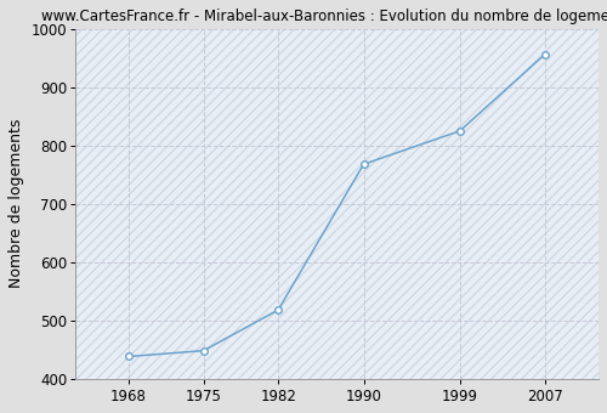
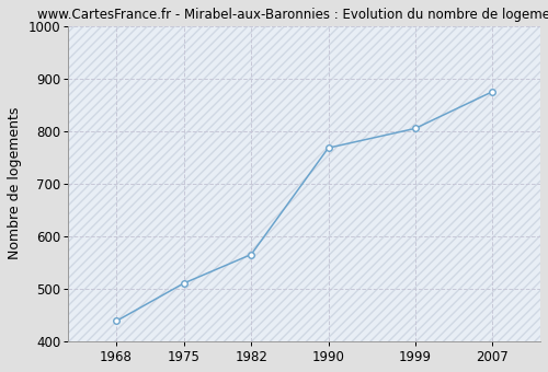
1975: 448 -> 510
1982: 518 -> 565
1999: 825 -> 805
2007: 957 -> 875
